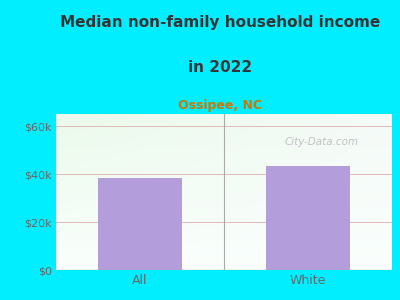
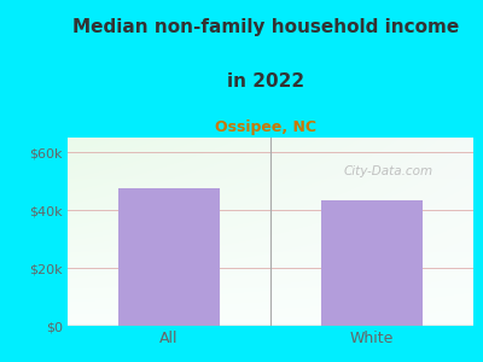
All: $38.5k -> $47.5k
